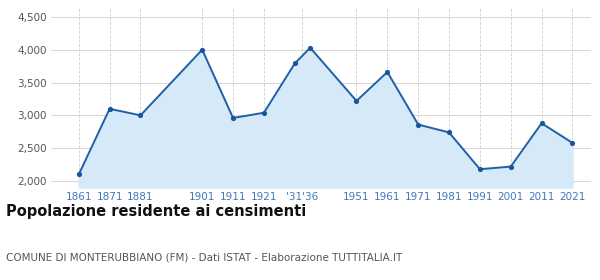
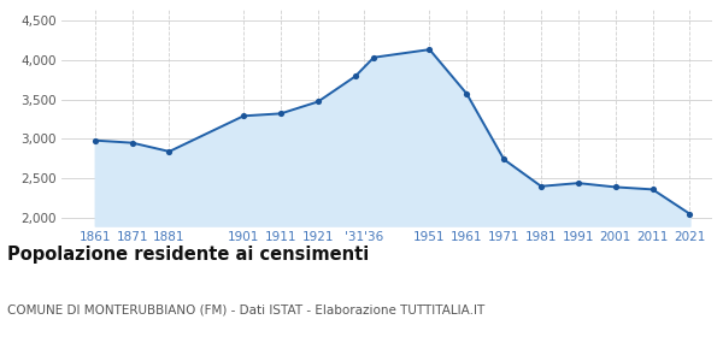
1861: 2,100 -> 2,980
1871: 3,100 -> 2,950
1881: 3,000 -> 2,840
1901: 4,000 -> 3,290
1911: 2,960 -> 3,320
1921: 3,040 -> 3,470
1951: 3,220 -> 4,130
1961: 3,660 -> 3,570
1971: 2,860 -> 2,740
1981: 2,740 -> 2,400
1991: 2,180 -> 2,440
2001: 2,220 -> 2,390
2011: 2,880 -> 2,360
2021: 2,580 -> 2,050
